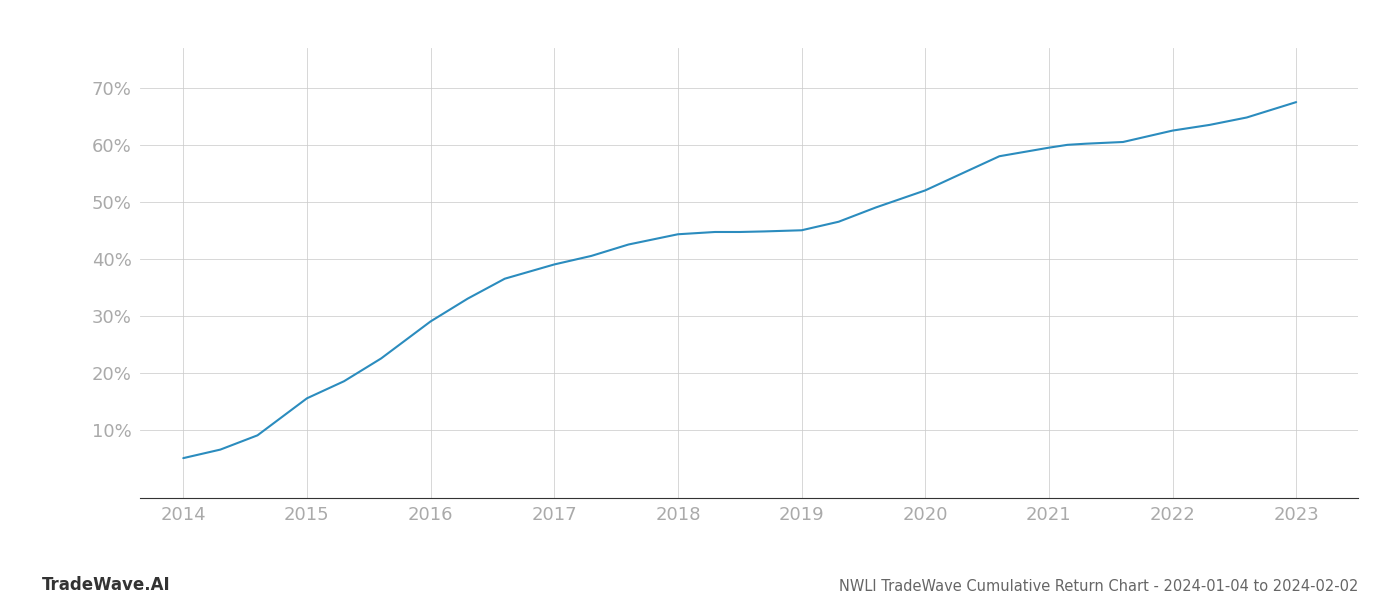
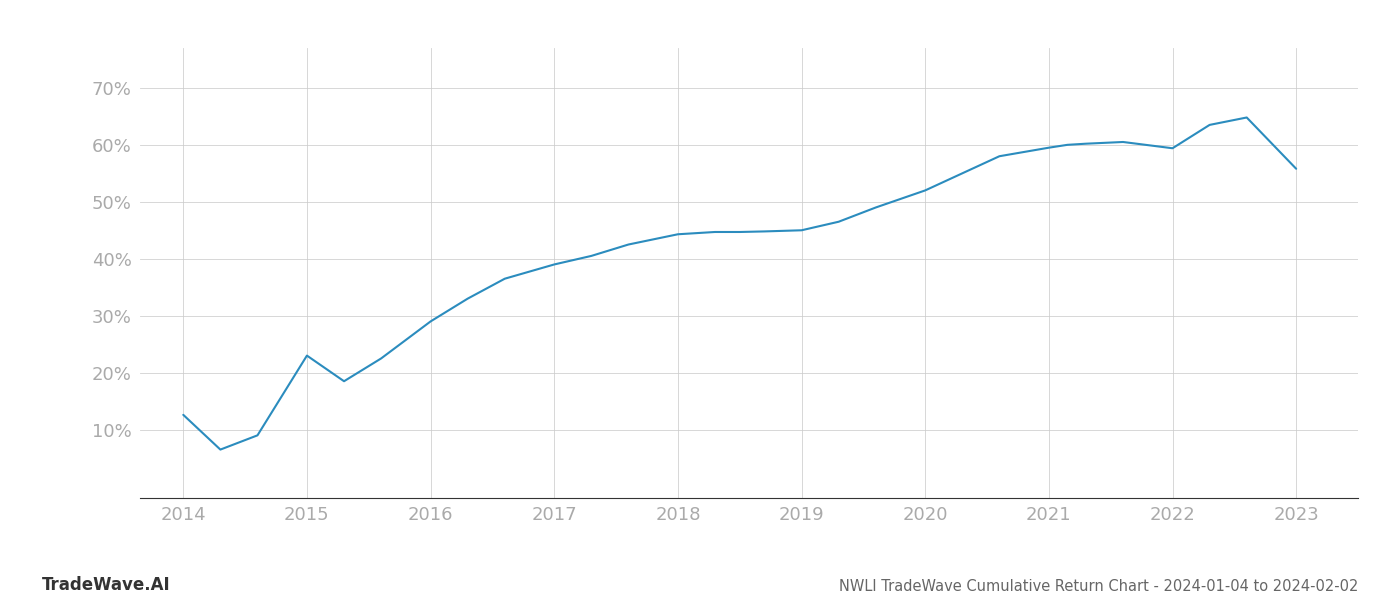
2014: 5.0% -> 12.6%
2015: 15.5% -> 23.0%
2022: 62.5% -> 59.4%
2023: 67.5% -> 55.8%
